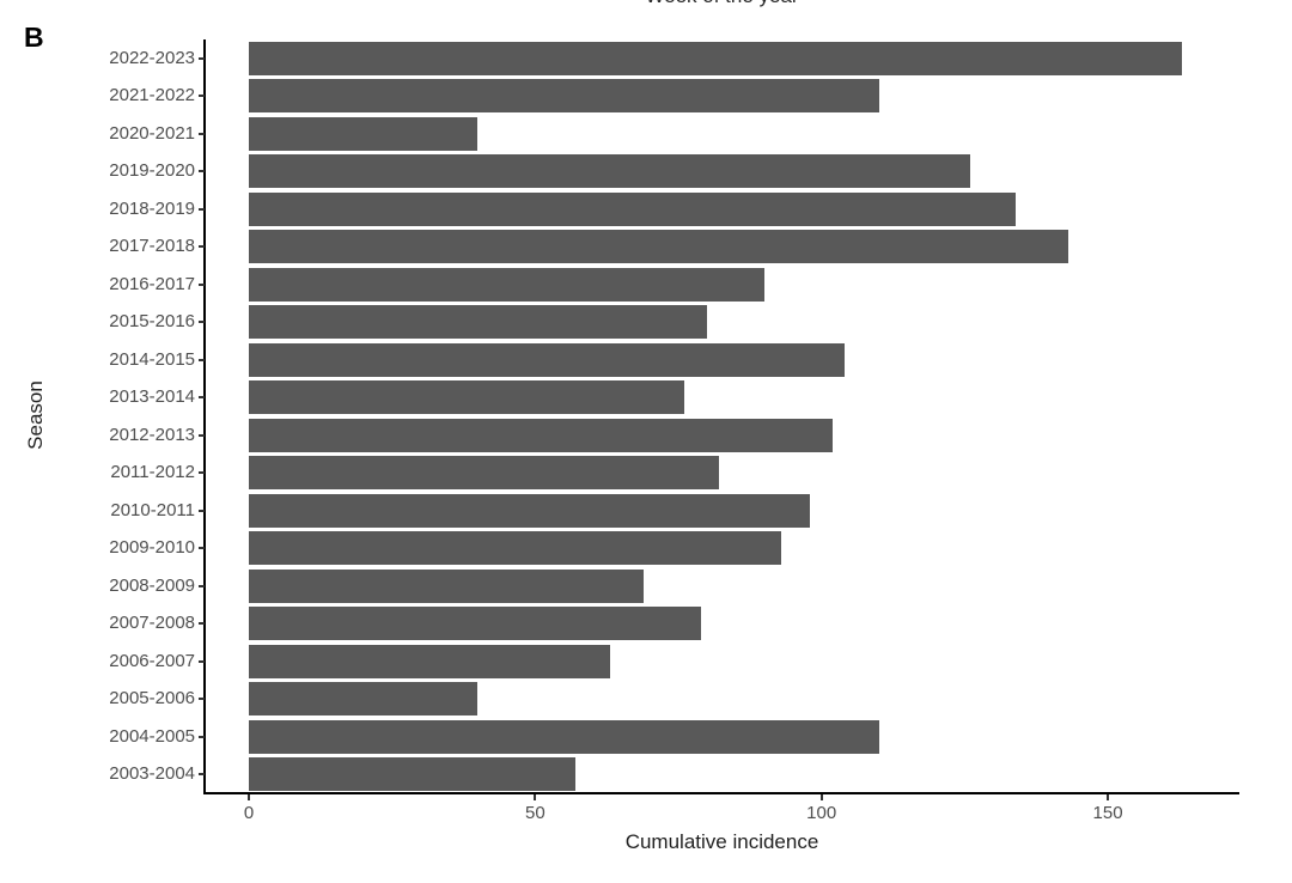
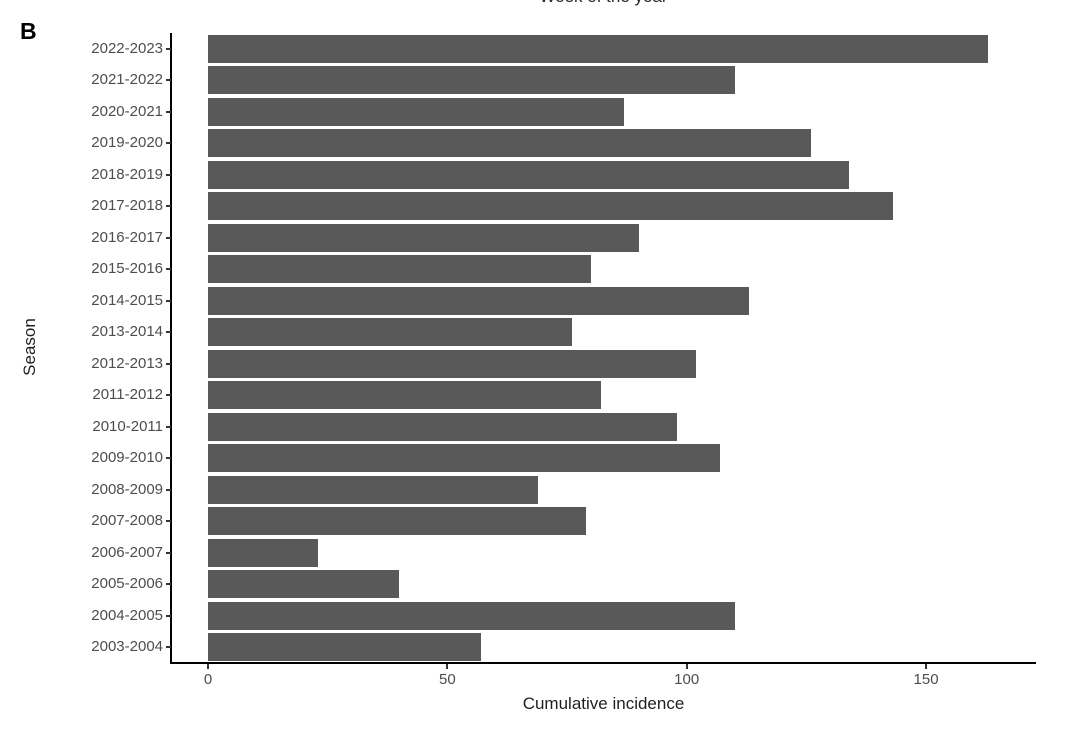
2020-2021: 40 -> 87
2014-2015: 104 -> 113
2009-2010: 93 -> 107
2006-2007: 63 -> 23
